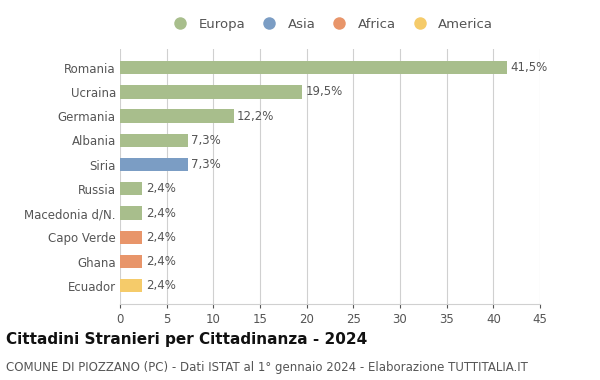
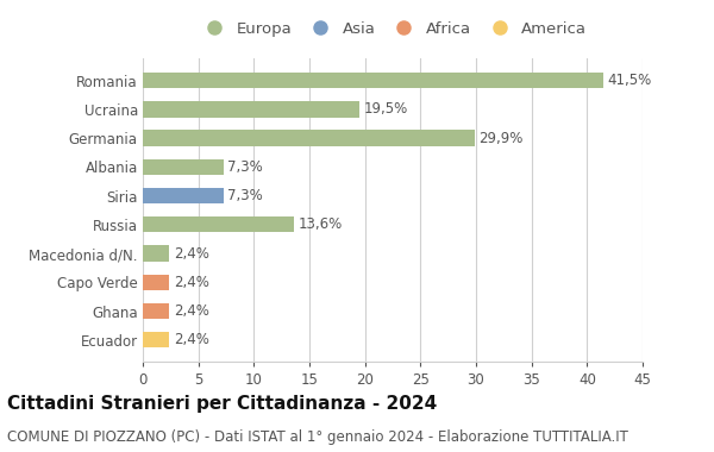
Germania: 12,2% -> 29,9%
Russia: 2,4% -> 13,6%
